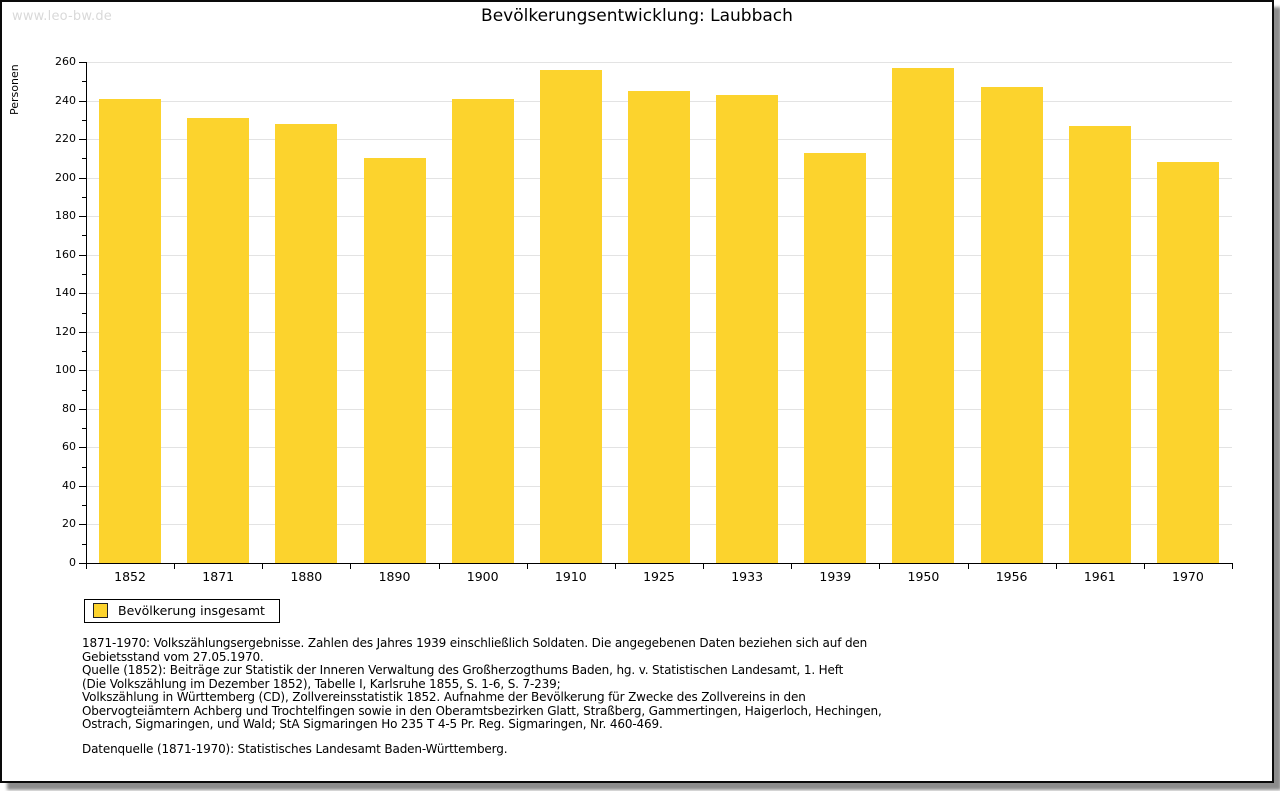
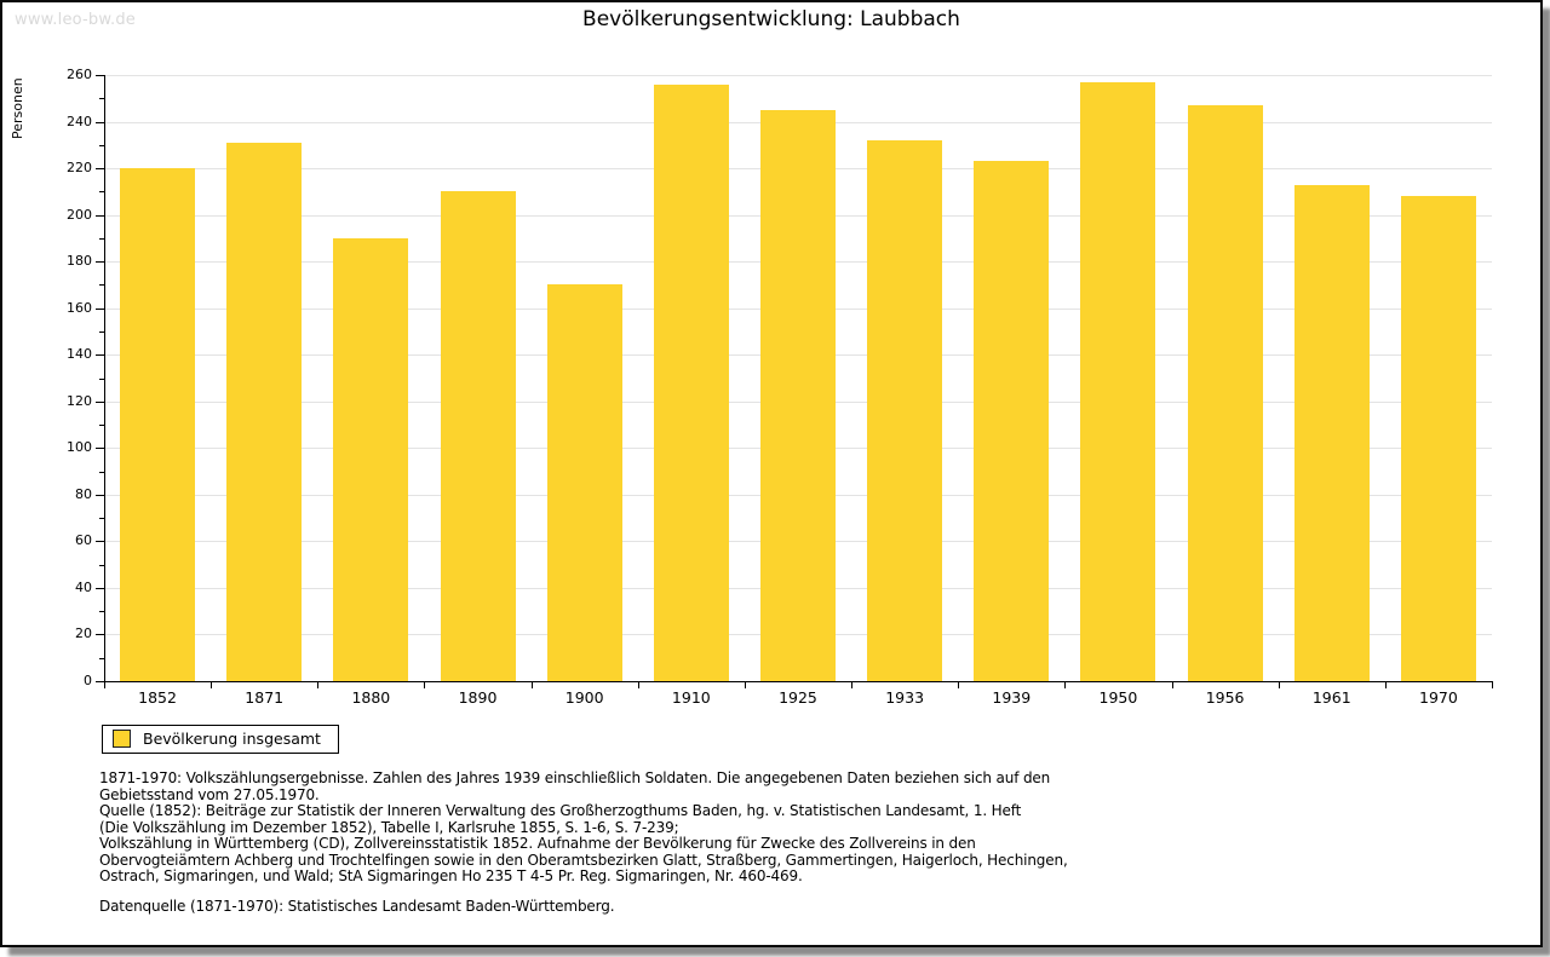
1852: 241 -> 220
1880: 228 -> 190
1900: 241 -> 170
1933: 243 -> 232
1939: 213 -> 223
1961: 227 -> 213
